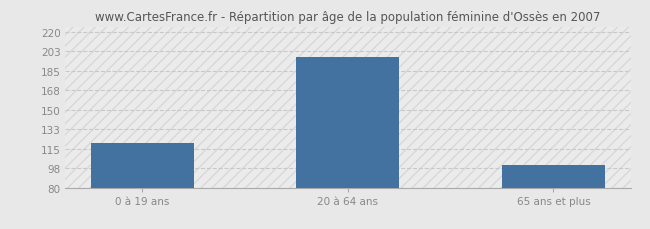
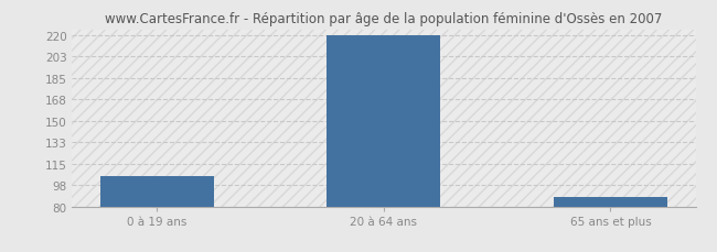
0 à 19 ans: 120 -> 105
20 à 64 ans: 198 -> 220
65 ans et plus: 100 -> 88
